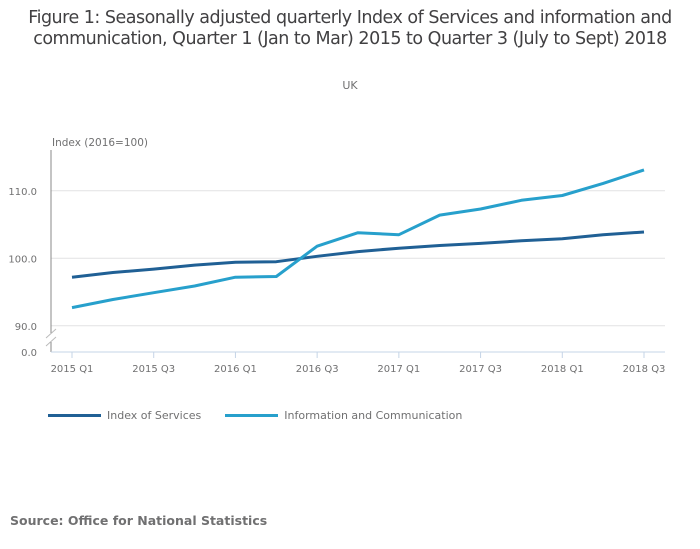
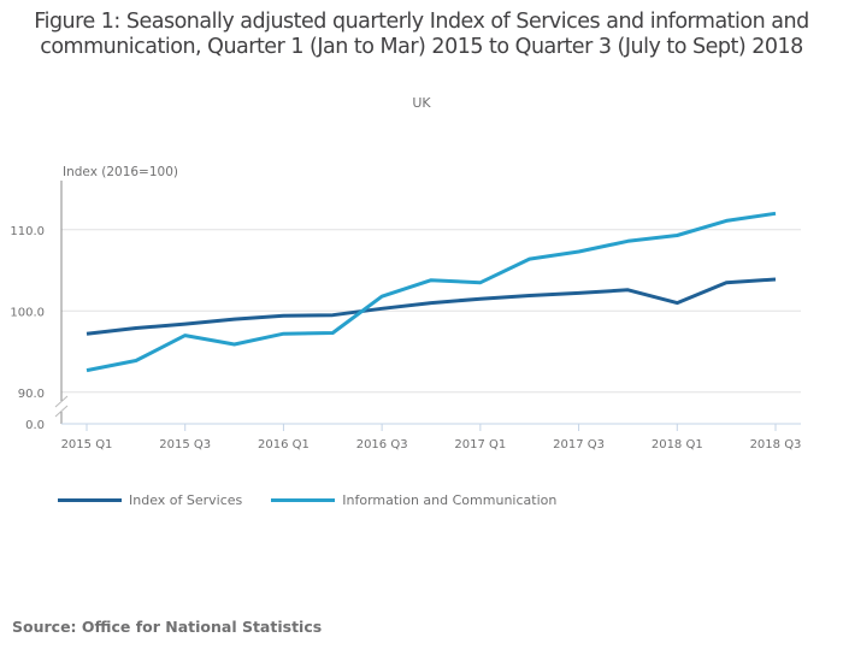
Information and Communication/2015 Q3: 95 -> 97
Index of Services/2018 Q1: 103 -> 101
Information and Communication/2018 Q3: 113 -> 112
